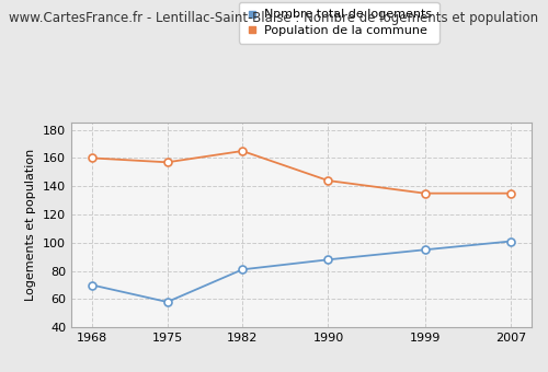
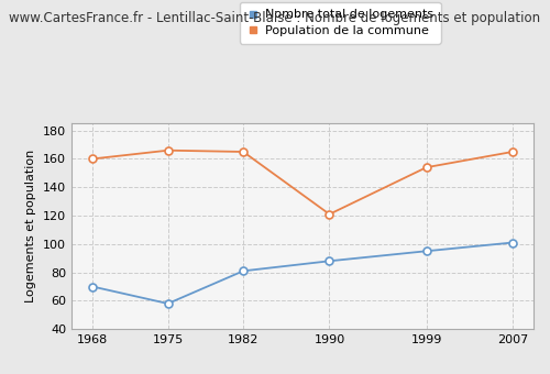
Population de la commune/1975: 157 -> 166
Population de la commune/1990: 144 -> 121
Population de la commune/1999: 135 -> 154
Population de la commune/2007: 135 -> 165
